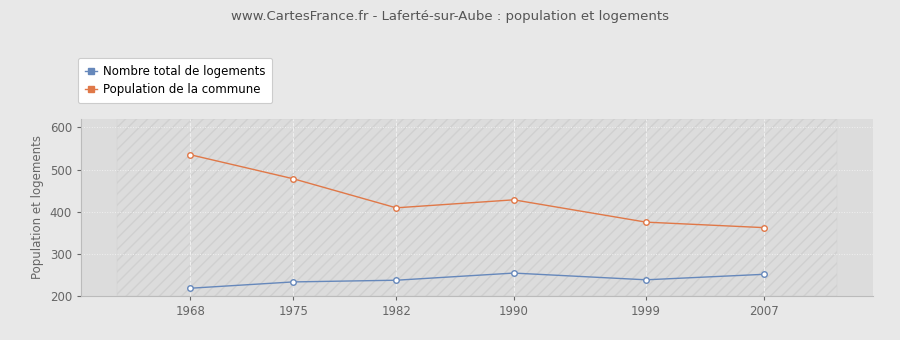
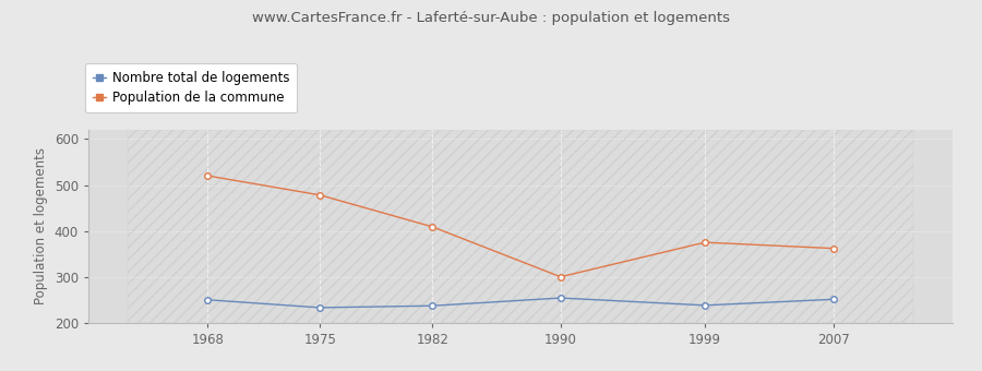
Nombre total de logements/1968: 218 -> 250
Population de la commune/1968: 535 -> 520
Population de la commune/1990: 428 -> 300
